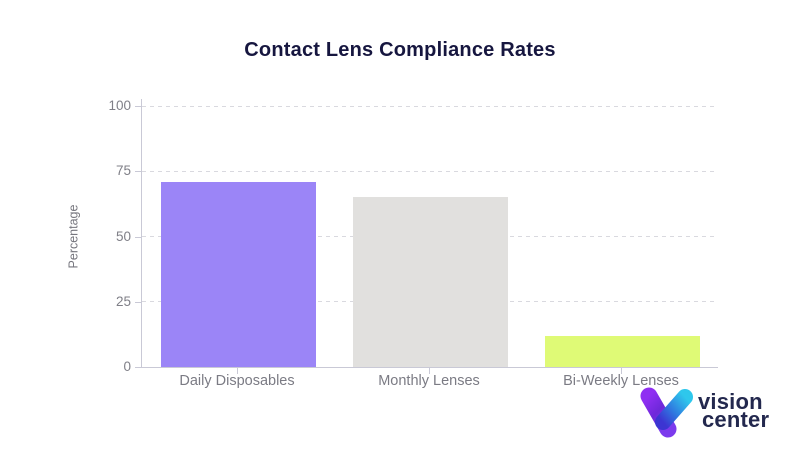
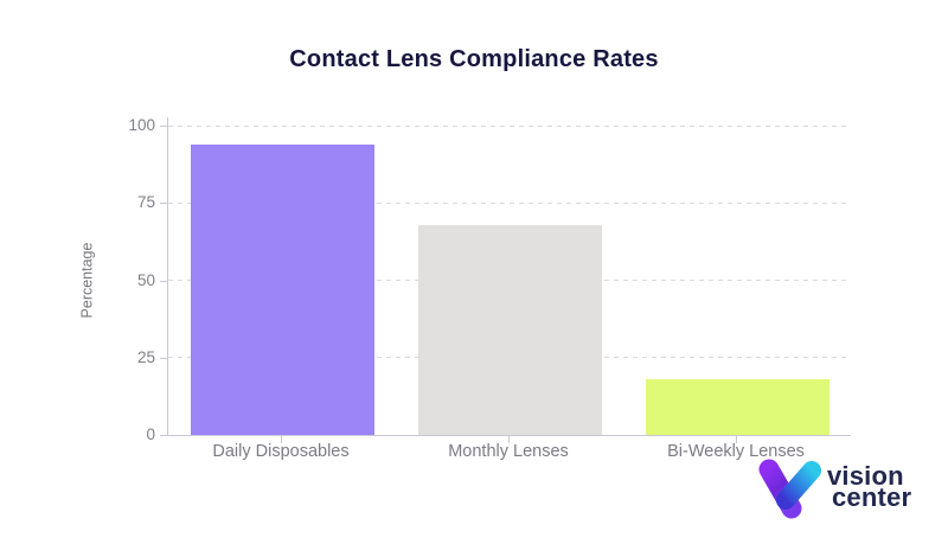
Daily Disposables: 71 -> 94
Monthly Lenses: 65 -> 68
Bi-Weekly Lenses: 12 -> 18
